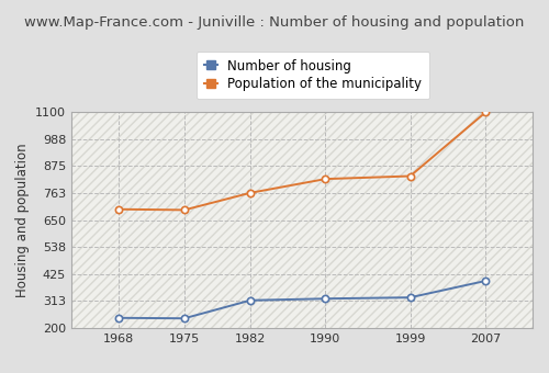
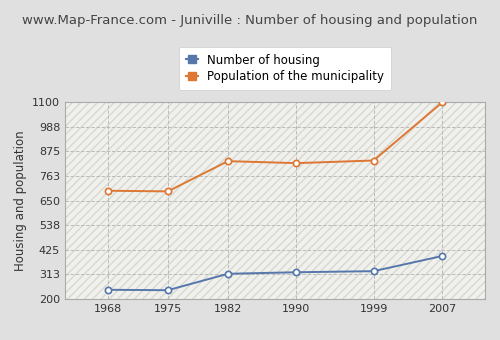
Population of the municipality/1982: 763 -> 830
